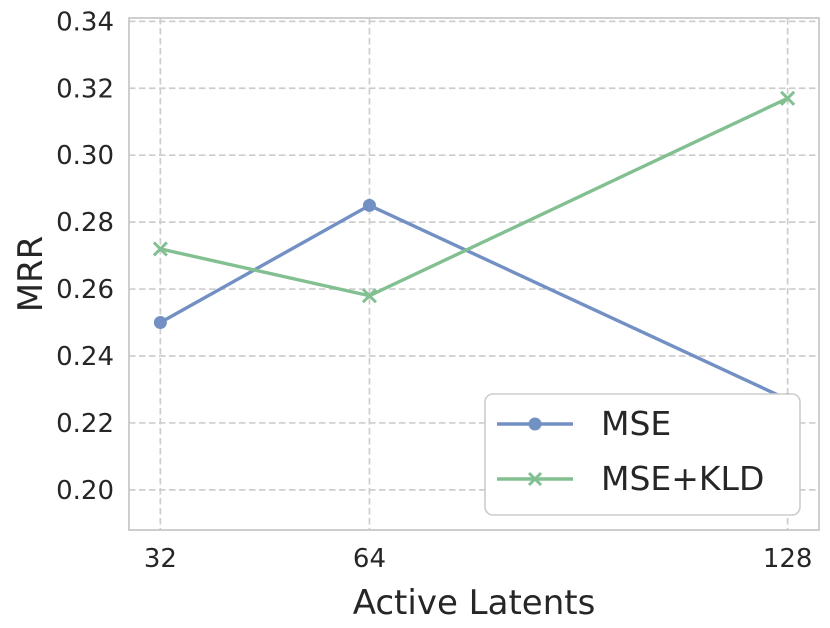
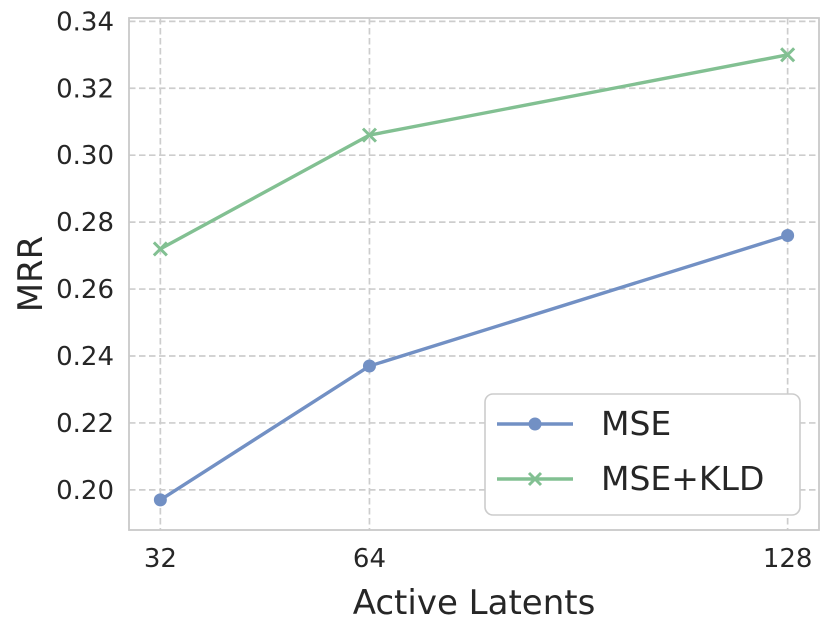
MSE/32: 0.250 -> 0.197
MSE/64: 0.285 -> 0.237
MSE+KLD/64: 0.258 -> 0.306
MSE/128: 0.227 -> 0.276
MSE+KLD/128: 0.317 -> 0.330
